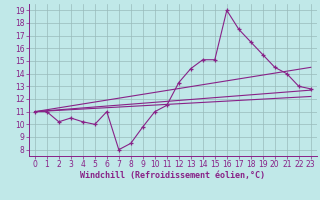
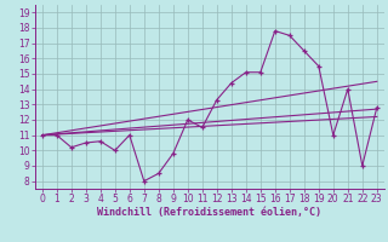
4: 10.2 -> 10.6
10: 11.0 -> 12.0
16: 19.0 -> 17.8
20: 14.5 -> 11.0
22: 13.0 -> 9.0
